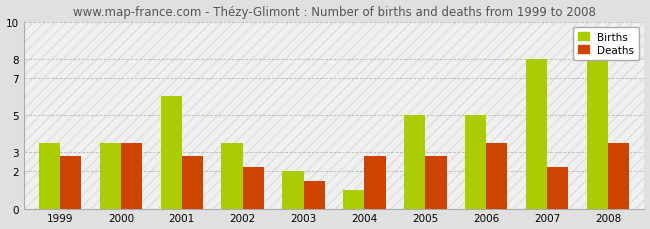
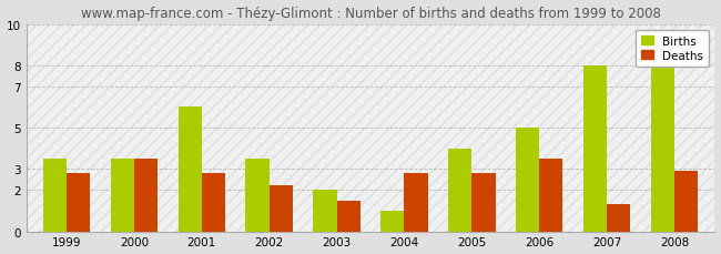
Births/2005: 5.0 -> 4.0
Deaths/2007: 2.2 -> 1.3
Deaths/2008: 3.5 -> 2.9
